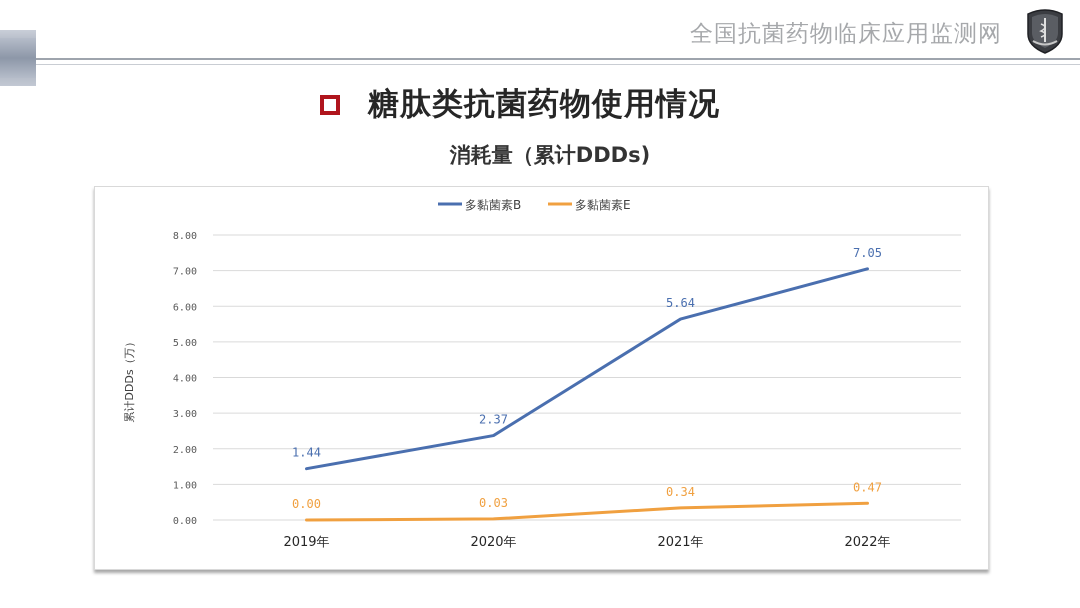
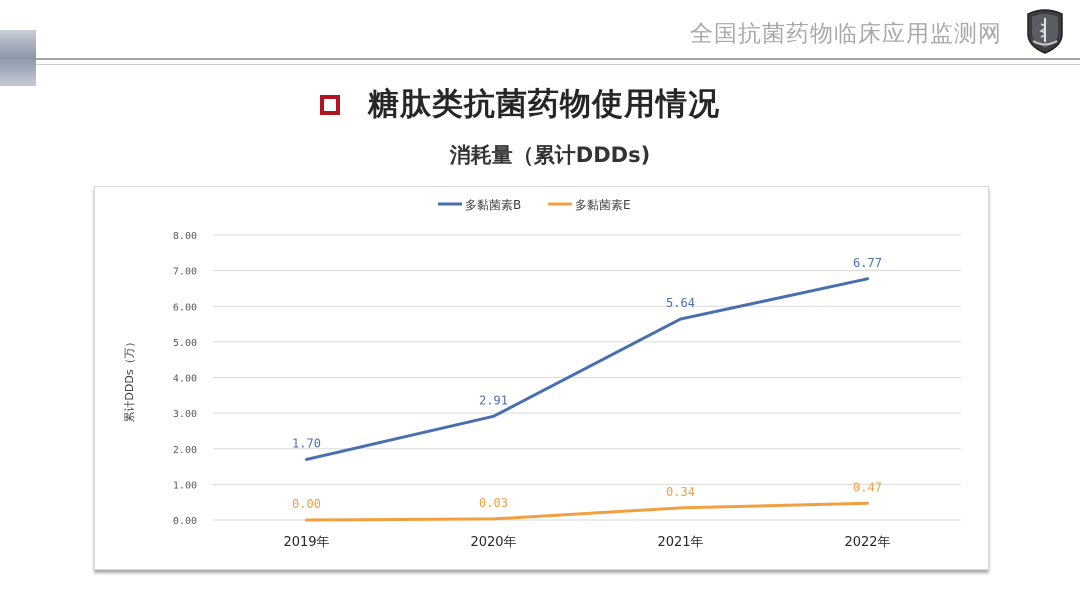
多黏菌素B/2019年: 1.44 -> 1.70
多黏菌素B/2020年: 2.37 -> 2.91
多黏菌素B/2022年: 7.05 -> 6.77
